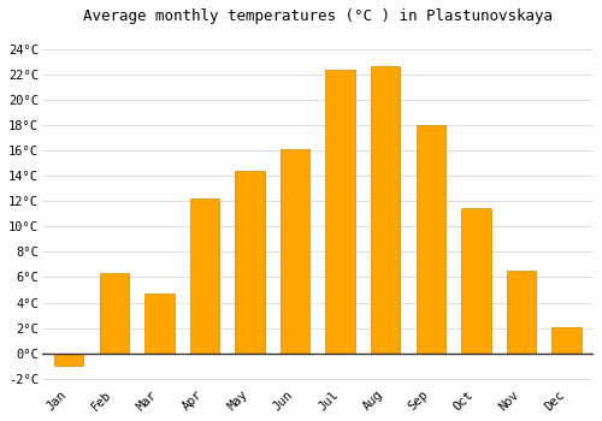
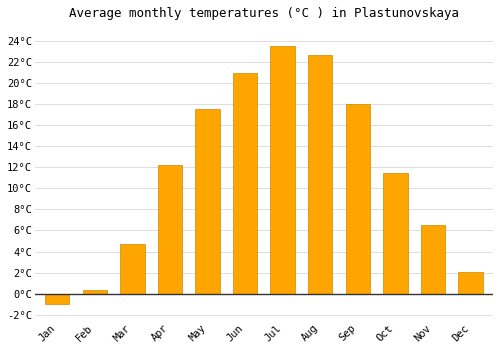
Feb: 6.3°C -> 0.3°C
May: 14.4°C -> 17.5°C
Jun: 16.1°C -> 21.0°C
Jul: 22.4°C -> 23.5°C
